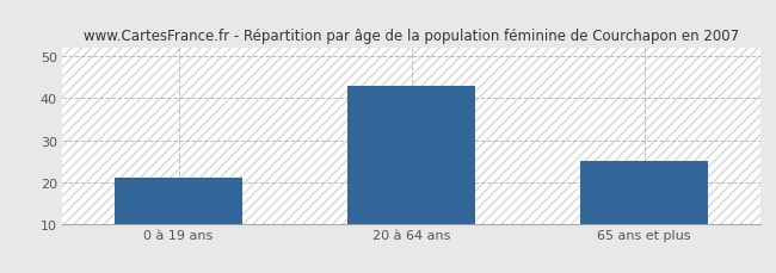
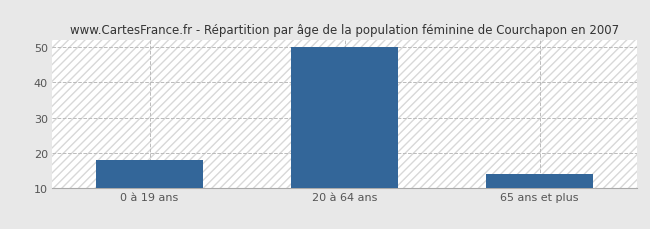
0 à 19 ans: 21 -> 18
20 à 64 ans: 43 -> 50
65 ans et plus: 25 -> 14
